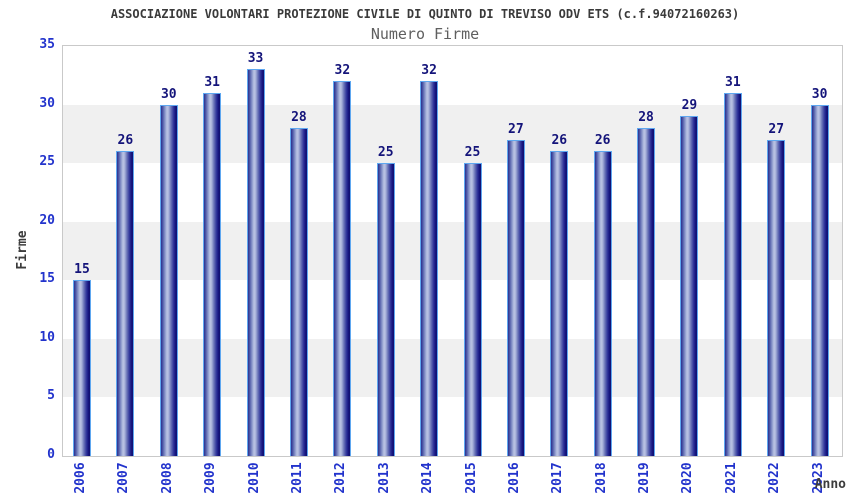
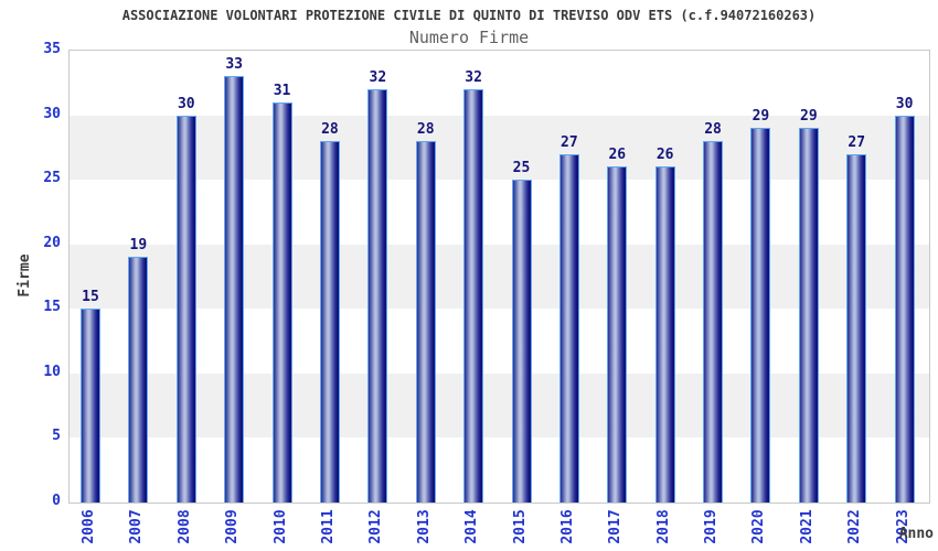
2007: 26 -> 19
2009: 31 -> 33
2010: 33 -> 31
2013: 25 -> 28
2021: 31 -> 29
